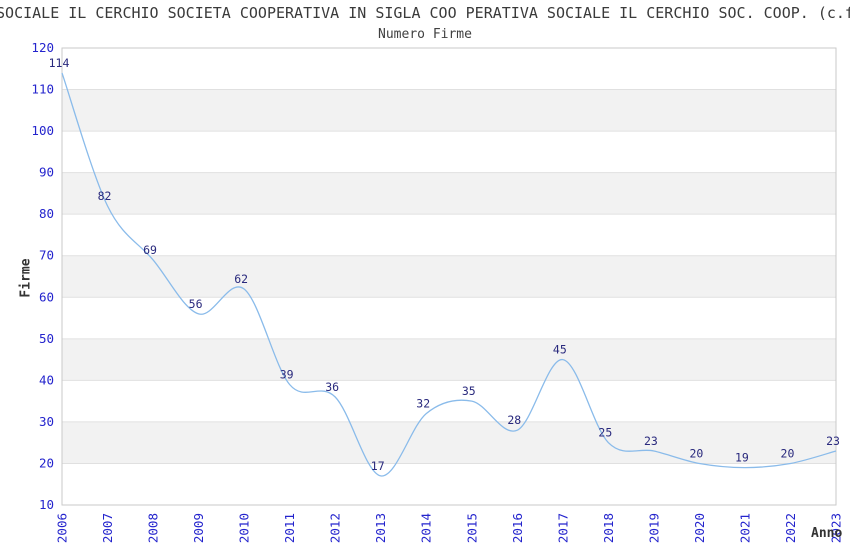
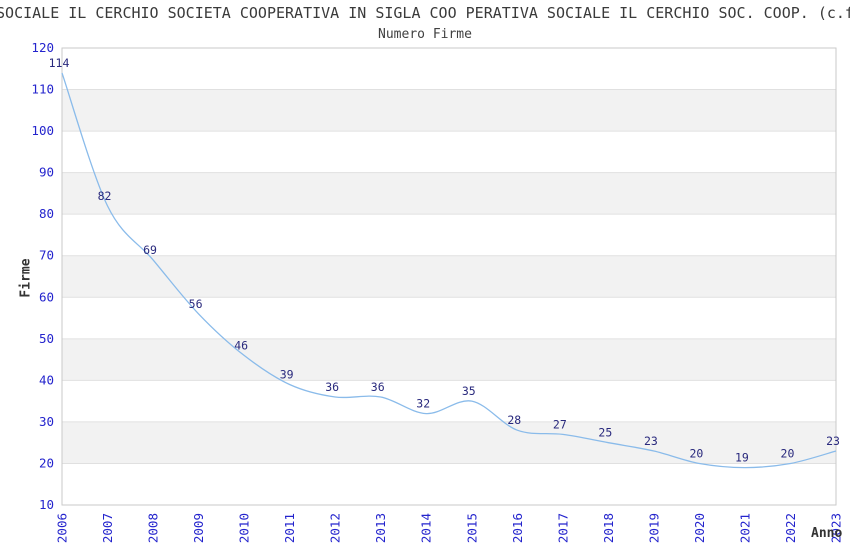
2010: 62 -> 46
2013: 17 -> 36
2017: 45 -> 27
